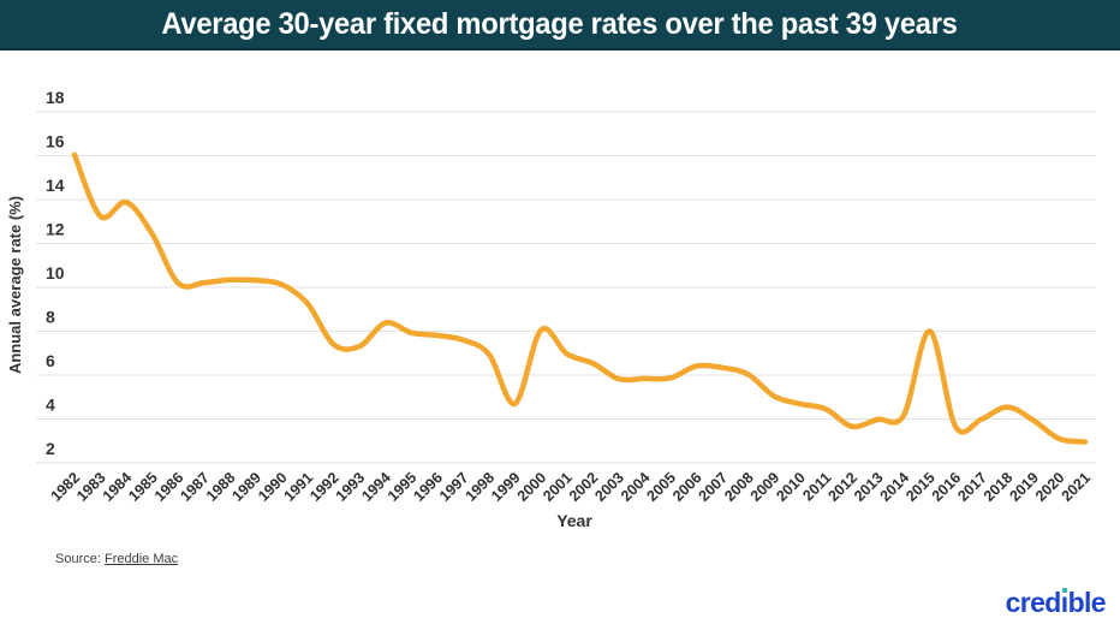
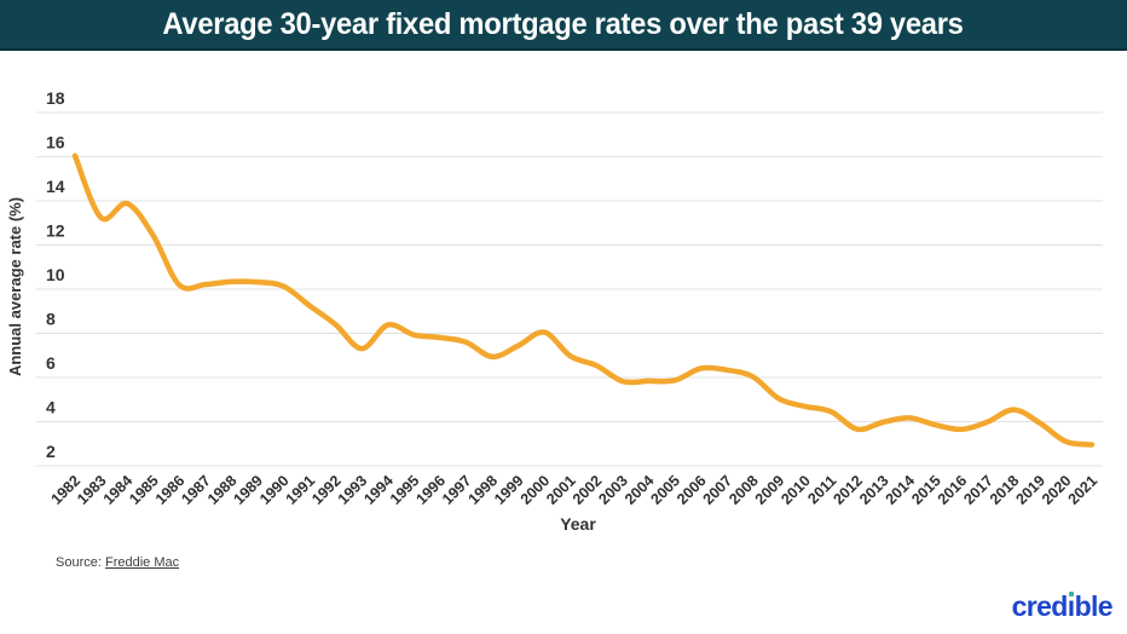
1992: 7.4 -> 8.4
1999: 4.7 -> 7.4
2015: 8.0 -> 3.9
